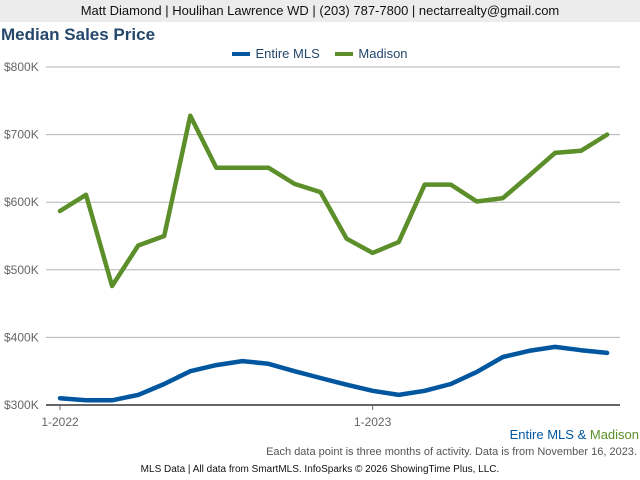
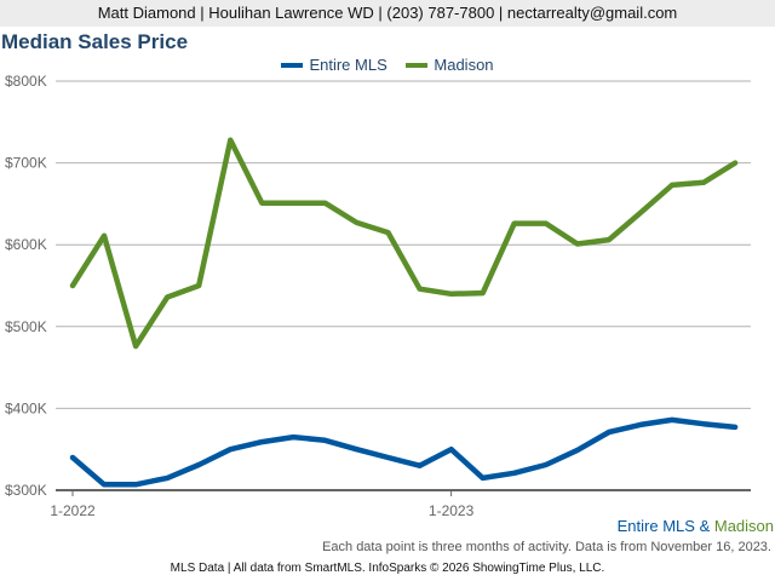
Entire MLS/1-2022: $310K -> $340K
Madison/1-2022: $590K -> $550K
Entire MLS/1-2023: $320K -> $350K
Madison/1-2023: $520K -> $540K
